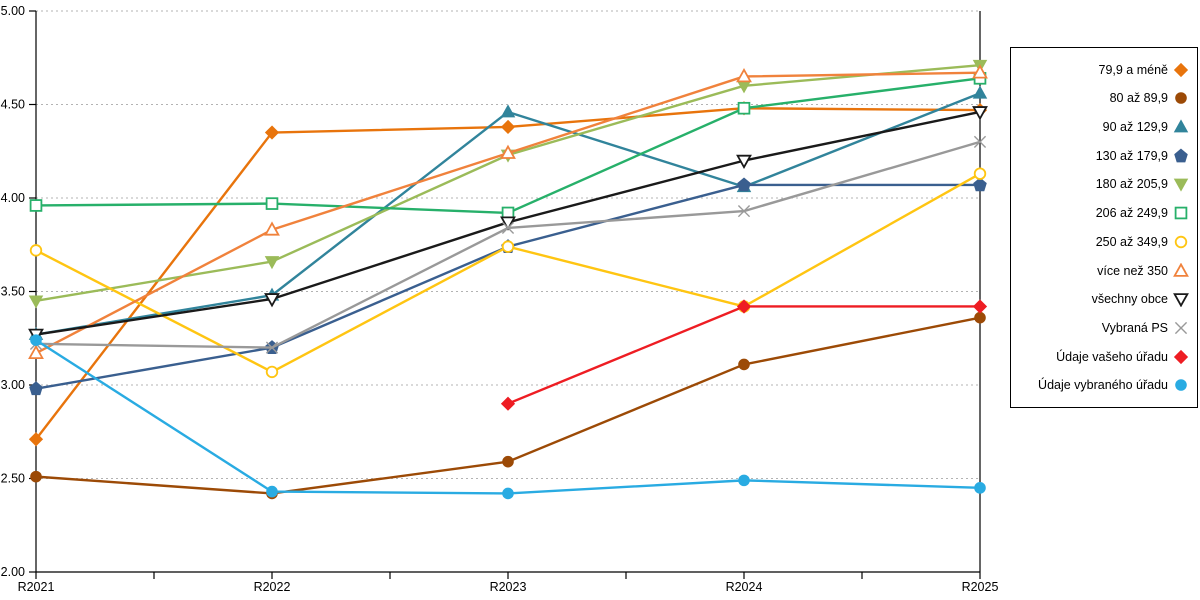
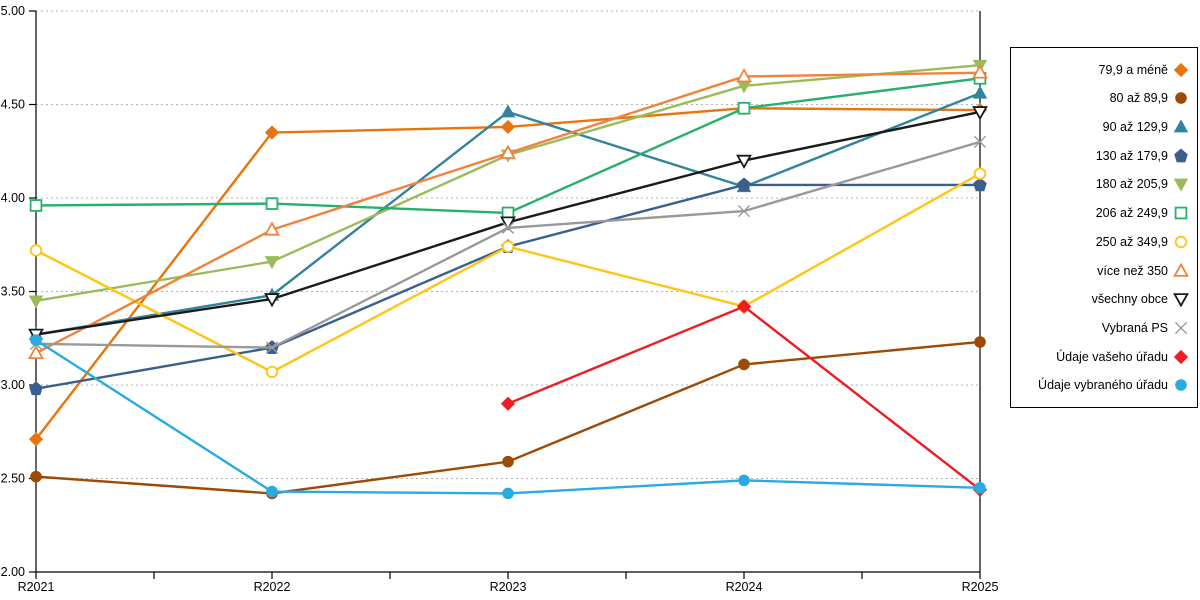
80 až 89,9/R2025: 3.36 -> 3.23
Údaje vašeho úřadu/R2025: 3.42 -> 2.44
